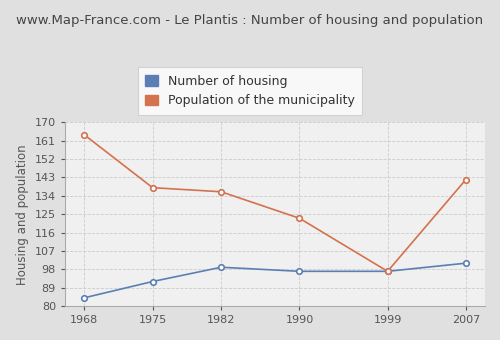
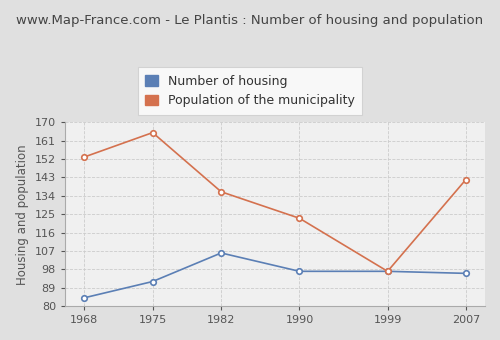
Population of the municipality/1968: 164 -> 153
Population of the municipality/1975: 138 -> 165
Number of housing/1982: 99 -> 106
Number of housing/2007: 101 -> 96
